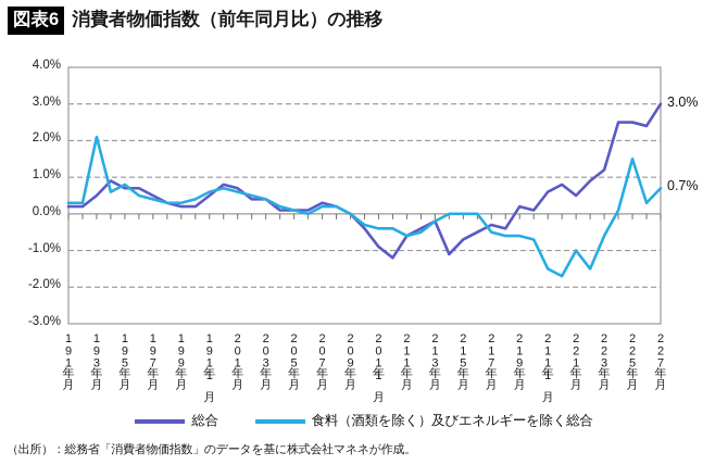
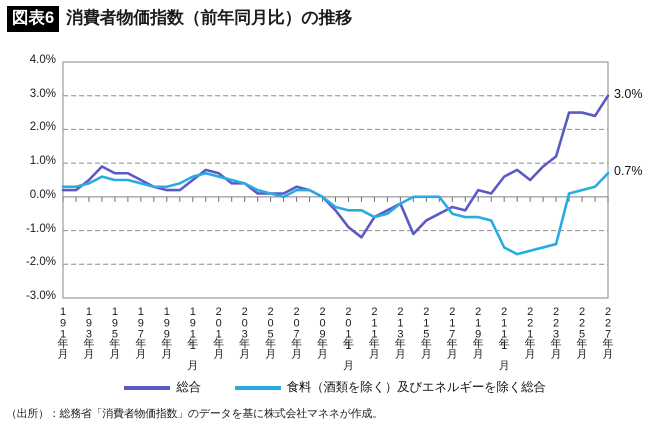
食料（酒類を除く）及びエネルギーを除く総合/19年3月: 2.1% -> 0.4%
食料（酒類を除く）及びエネルギーを除く総合/19年5月: 0.8% -> 0.5%
食料（酒類を除く）及びエネルギーを除く総合/22年1月: -1.0% -> -1.6%
食料（酒類を除く）及びエネルギーを除く総合/22年3月: -0.6% -> -1.4%
食料（酒類を除く）及びエネルギーを除く総合/22年5月: 1.5% -> 0.2%
